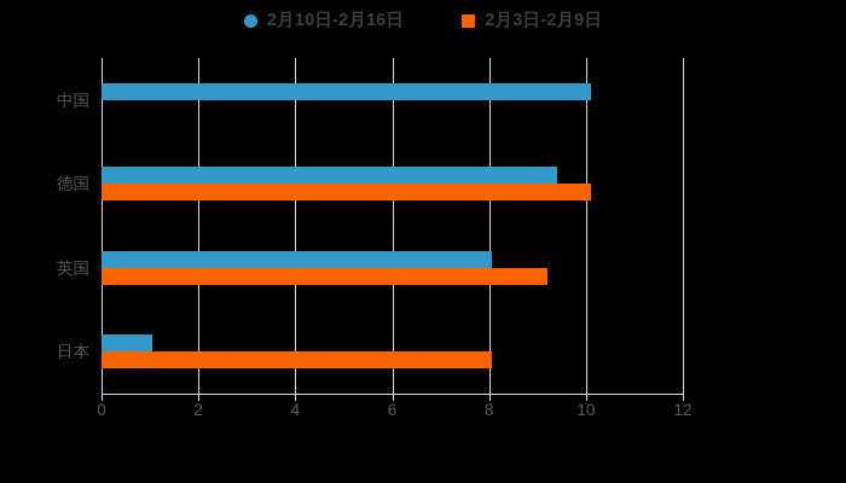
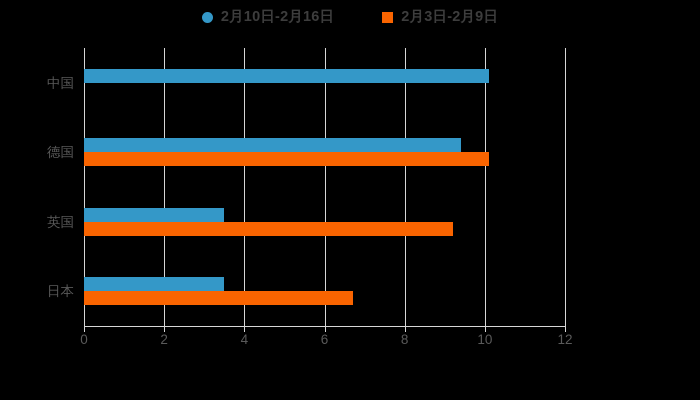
2月10日-2月16日/英国: 8.1 -> 3.5
2月10日-2月16日/日本: 1.1 -> 3.5
2月3日-2月9日/日本: 8.1 -> 6.7
